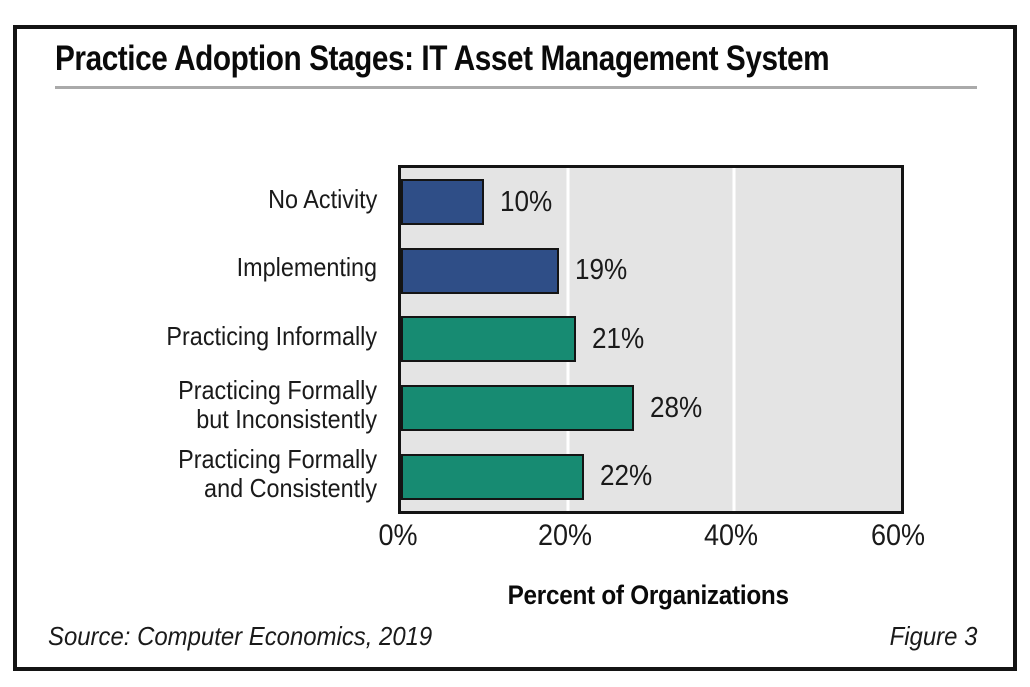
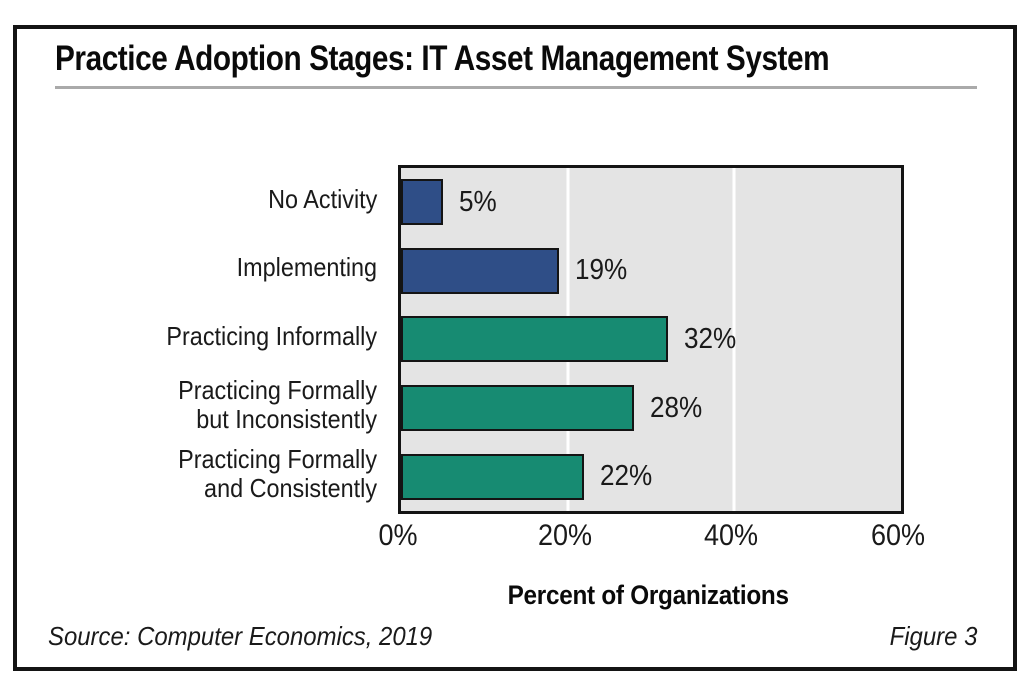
No Activity: 10% -> 5%
Practicing Informally: 21% -> 32%
